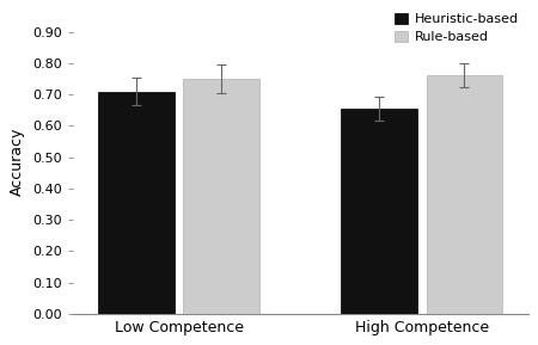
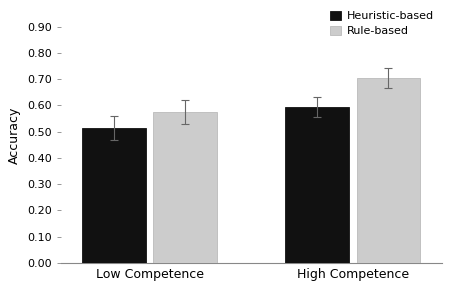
Heuristic-based/Low Competence: 0.710 -> 0.515
Rule-based/Low Competence: 0.750 -> 0.575
Heuristic-based/High Competence: 0.655 -> 0.595
Rule-based/High Competence: 0.763 -> 0.705
